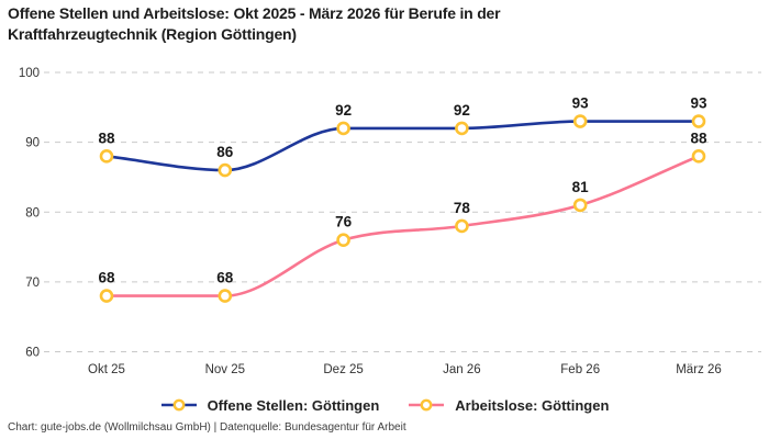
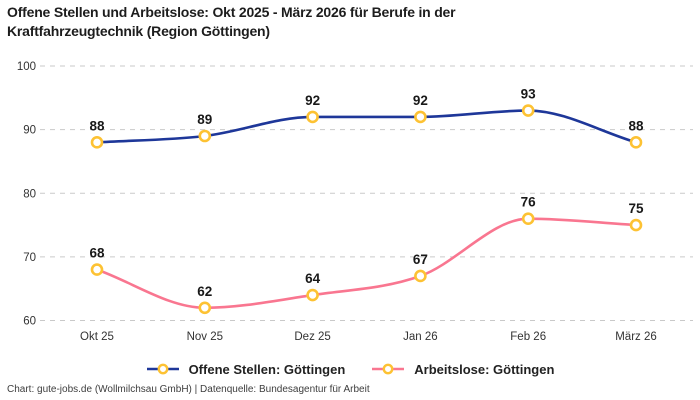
Offene Stellen: Göttingen/Nov 25: 86 -> 89
Arbeitslose: Göttingen/Nov 25: 68 -> 62
Arbeitslose: Göttingen/Dez 25: 76 -> 64
Arbeitslose: Göttingen/Jan 26: 78 -> 67
Arbeitslose: Göttingen/Feb 26: 81 -> 76
Offene Stellen: Göttingen/März 26: 93 -> 88
Arbeitslose: Göttingen/März 26: 88 -> 75
